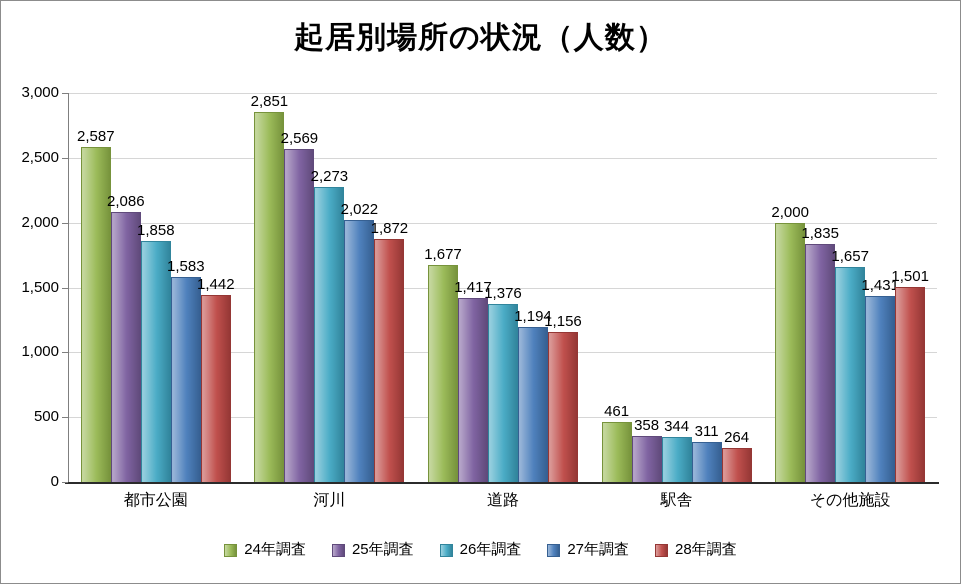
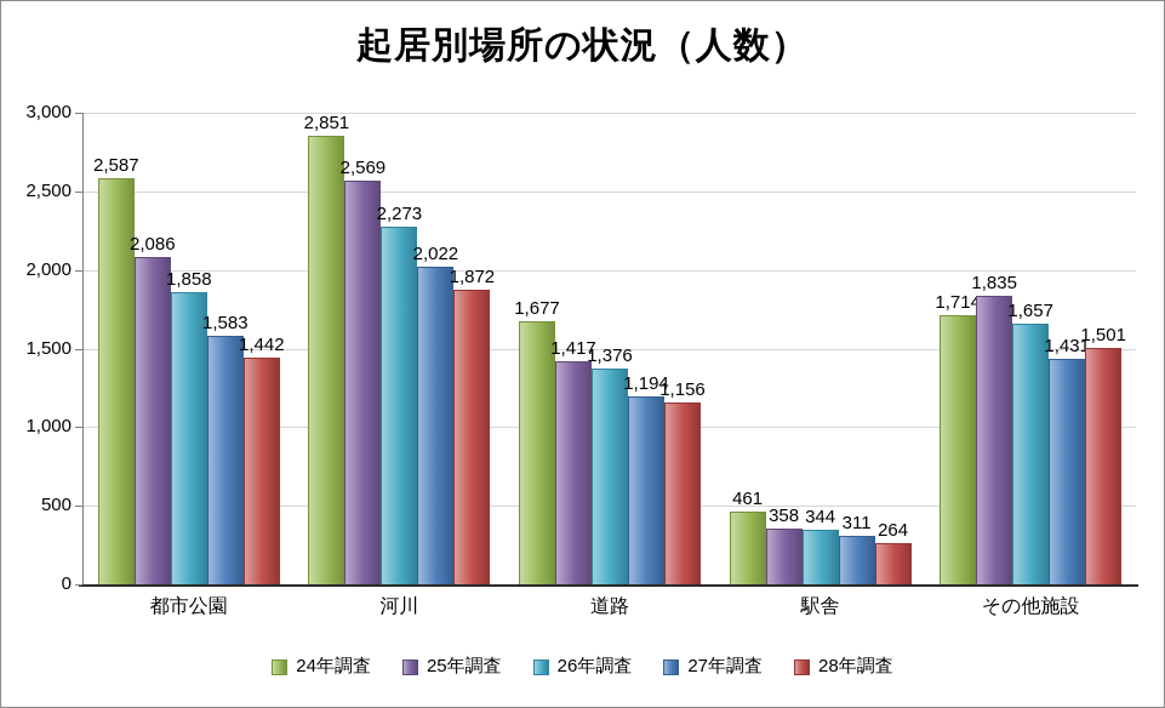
24年調査/その他施設: 2,000 -> 1,714
